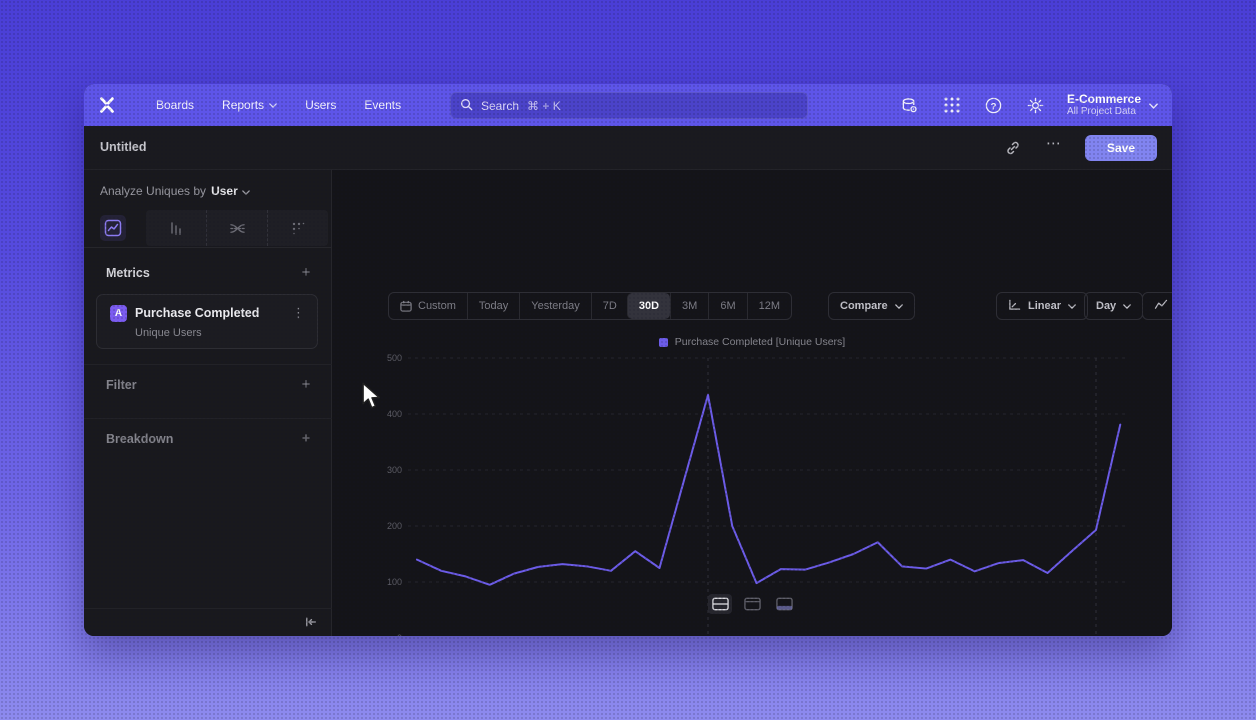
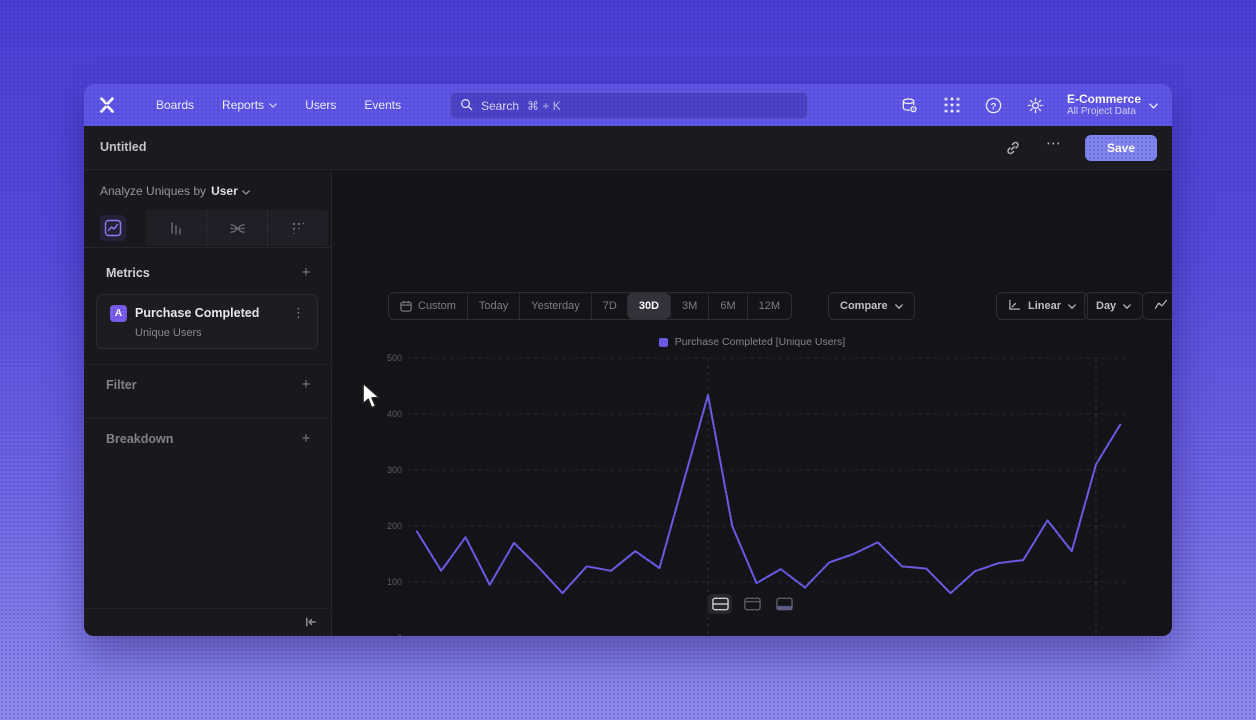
May 2: 140 -> 190
May 4: 110 -> 180
May 6: 120 -> 170
May 8: 130 -> 80
May 18: 120 -> 90
May 24: 140 -> 80
May 28: 120 -> 210
May 30: 190 -> 310
